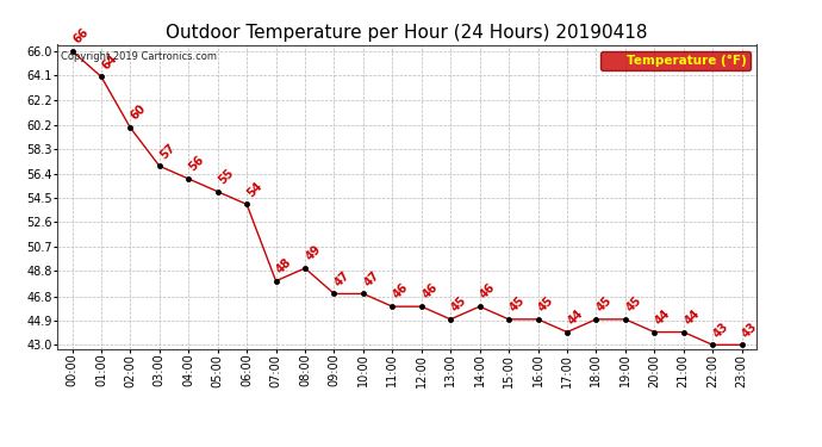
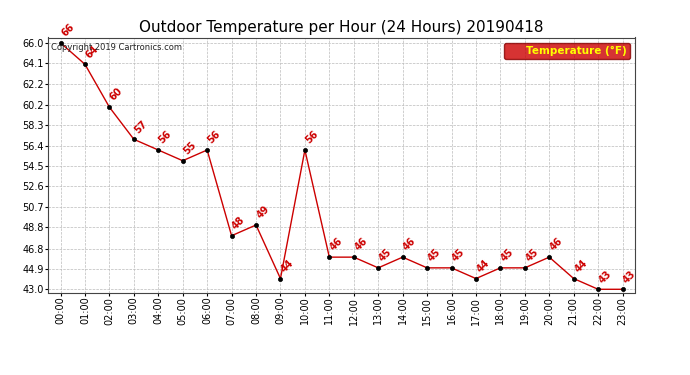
06:00: 54 -> 56
09:00: 47 -> 44
10:00: 47 -> 56
20:00: 44 -> 46
